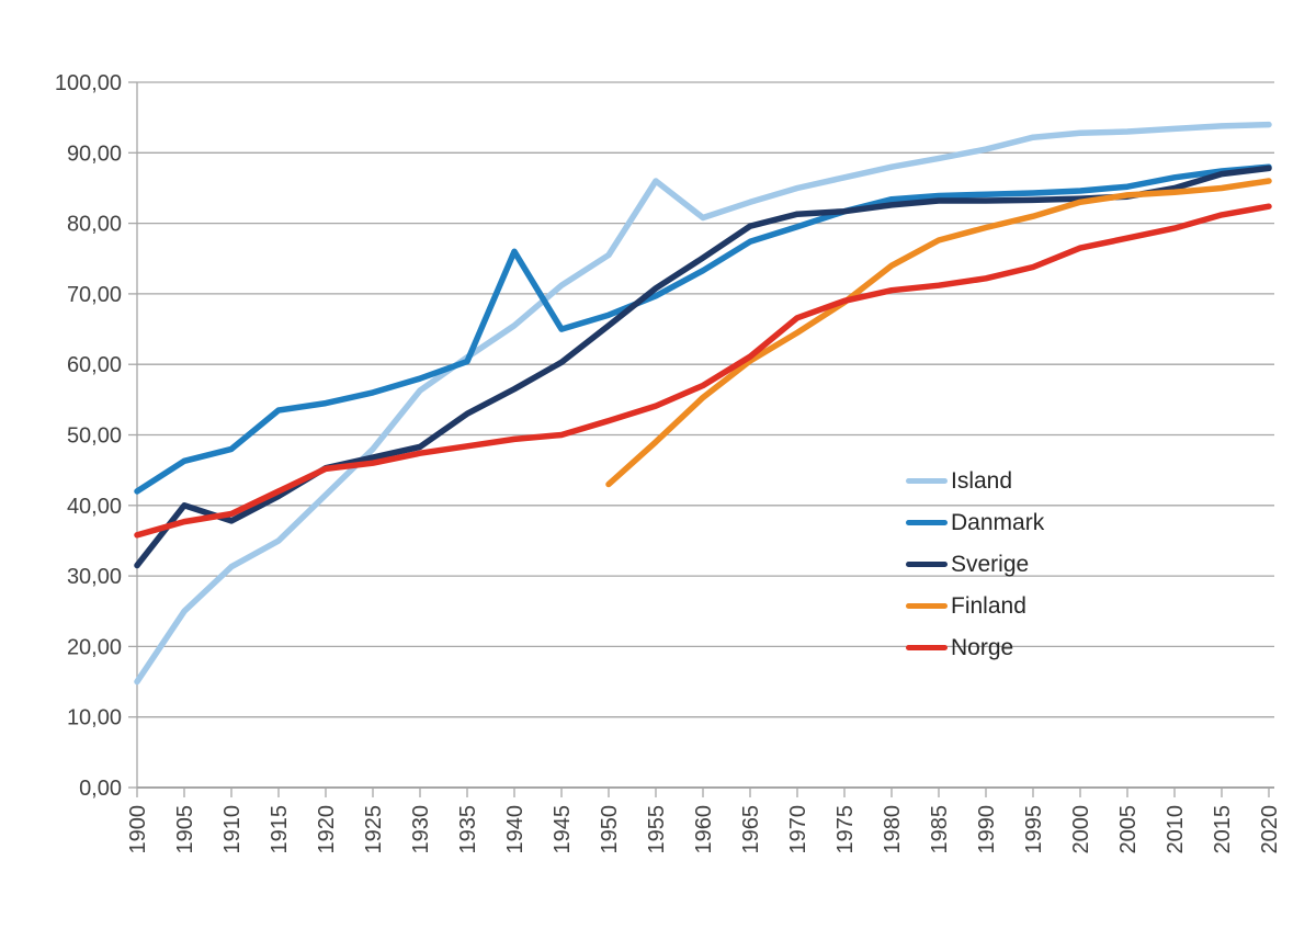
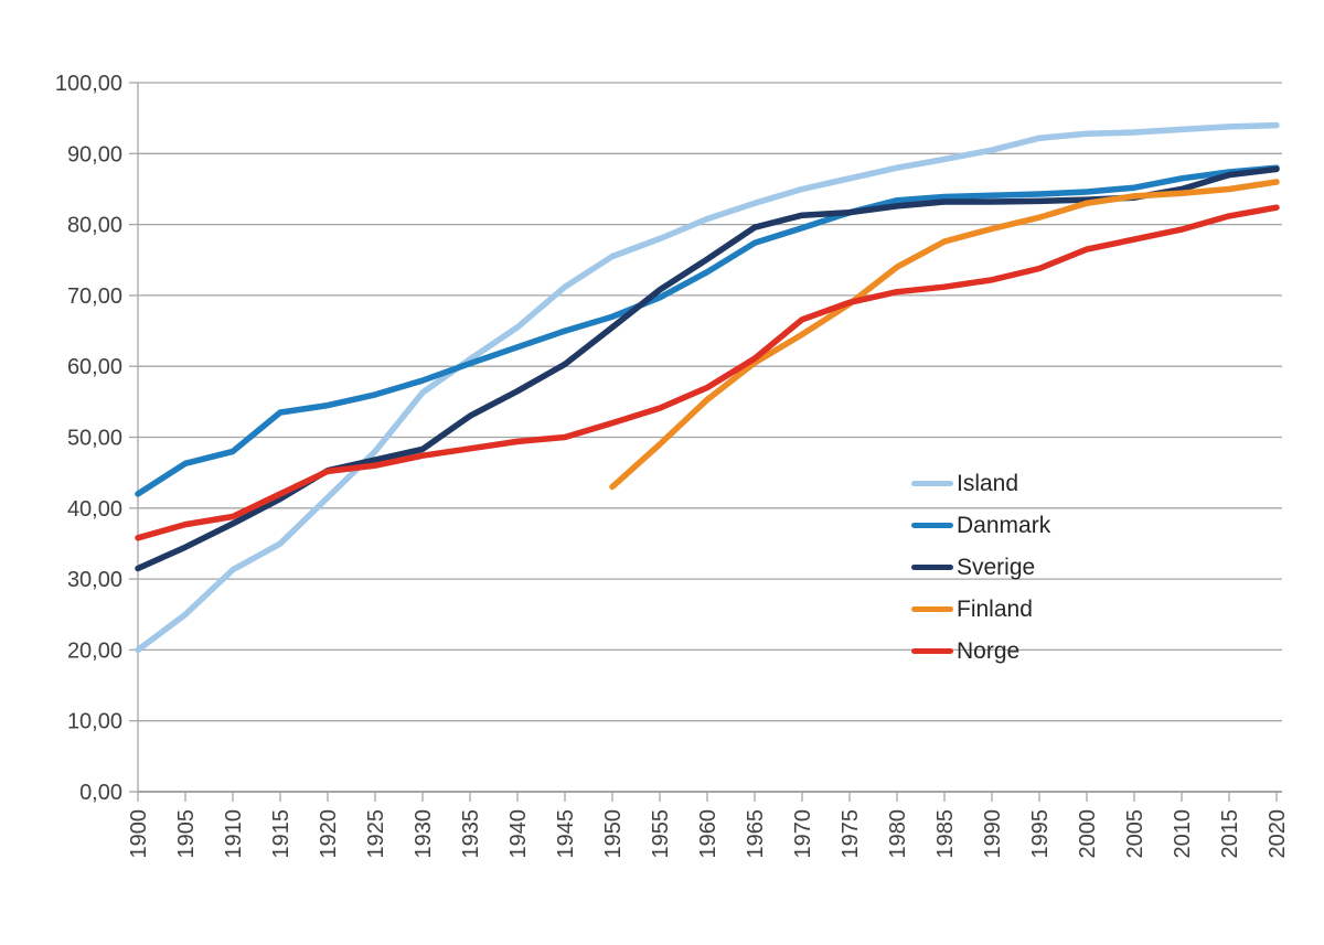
Island/1900: 15 -> 20
Sverige/1905: 40 -> 34
Danmark/1940: 76 -> 63
Island/1955: 86 -> 78
